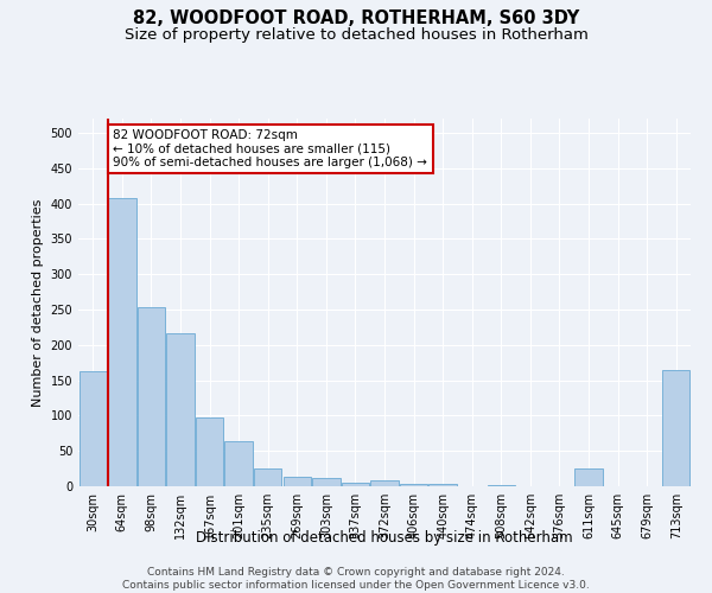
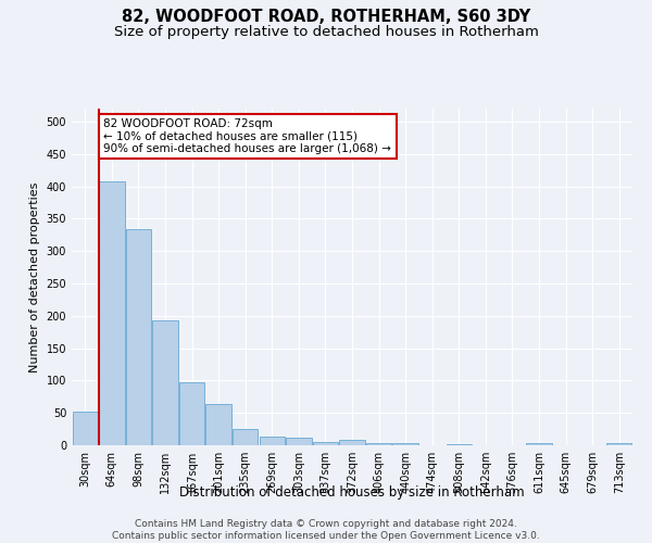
30sqm: 162 -> 52
98sqm: 254 -> 333
132sqm: 216 -> 193
611sqm: 26 -> 4
713sqm: 164 -> 3
